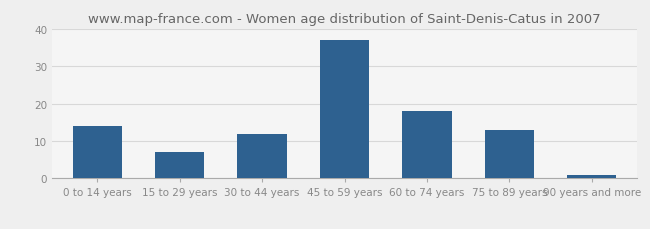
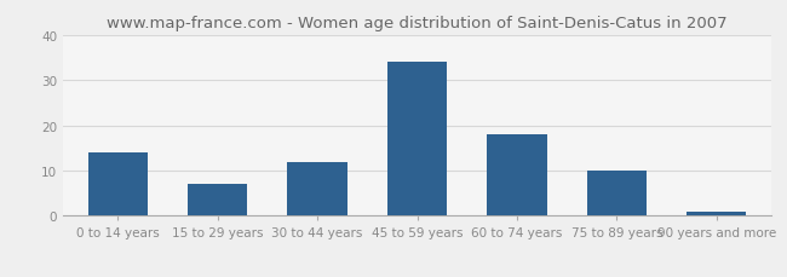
45 to 59 years: 37 -> 34
75 to 89 years: 13 -> 10
